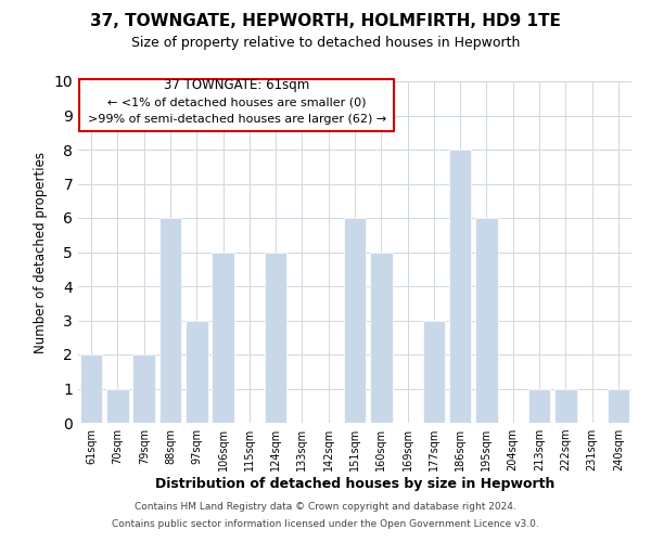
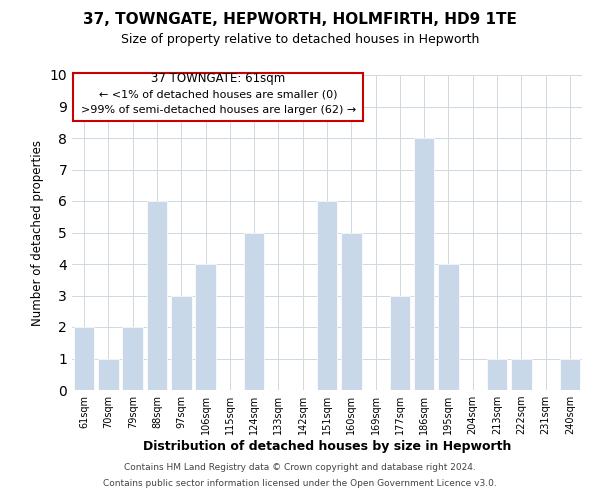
106sqm: 5 -> 4
195sqm: 6 -> 4
